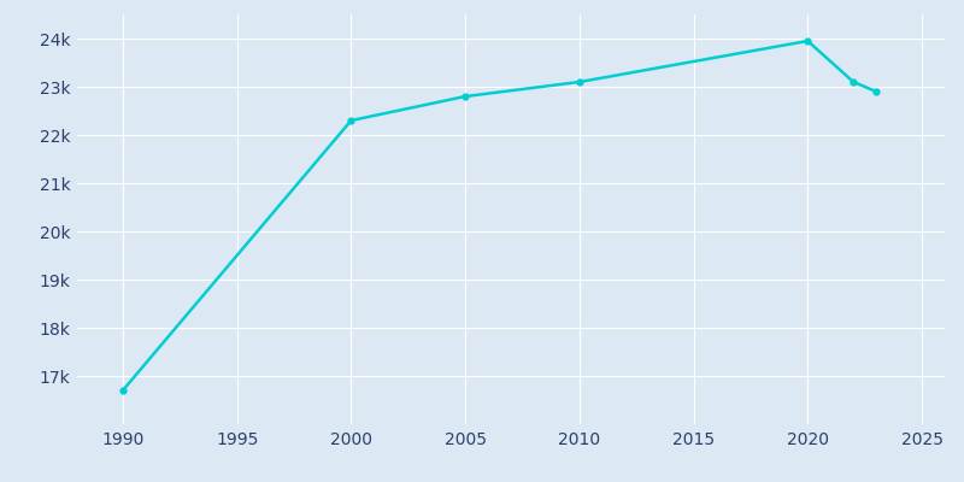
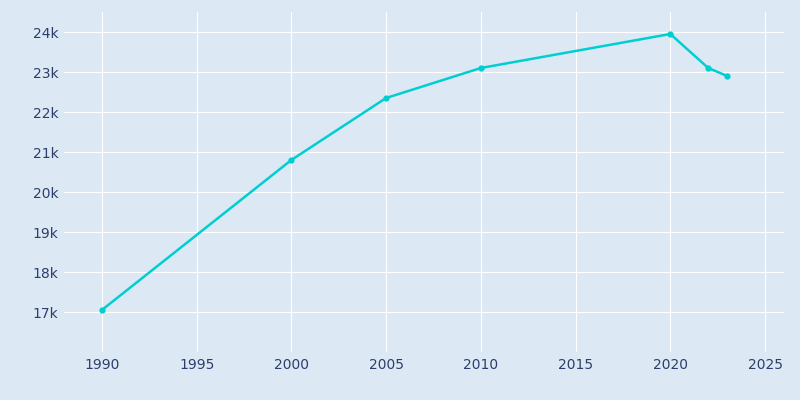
1990: 16.70k -> 17.05k
2000: 22.30k -> 20.80k
2005: 22.80k -> 22.35k
